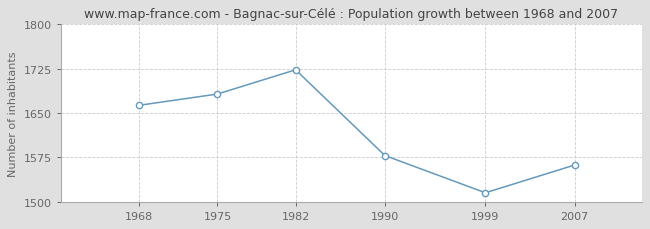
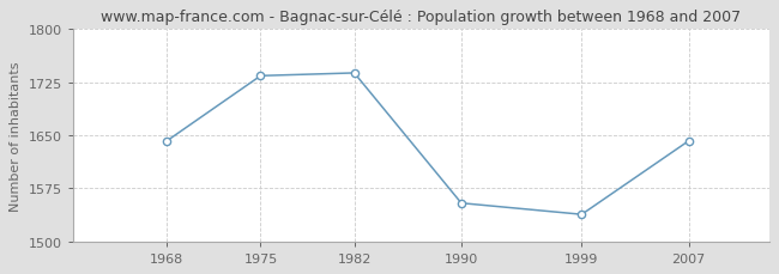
1968: 1663 -> 1642
1975: 1682 -> 1734
1982: 1723 -> 1738
1990: 1578 -> 1554
1999: 1515 -> 1538
2007: 1562 -> 1642
